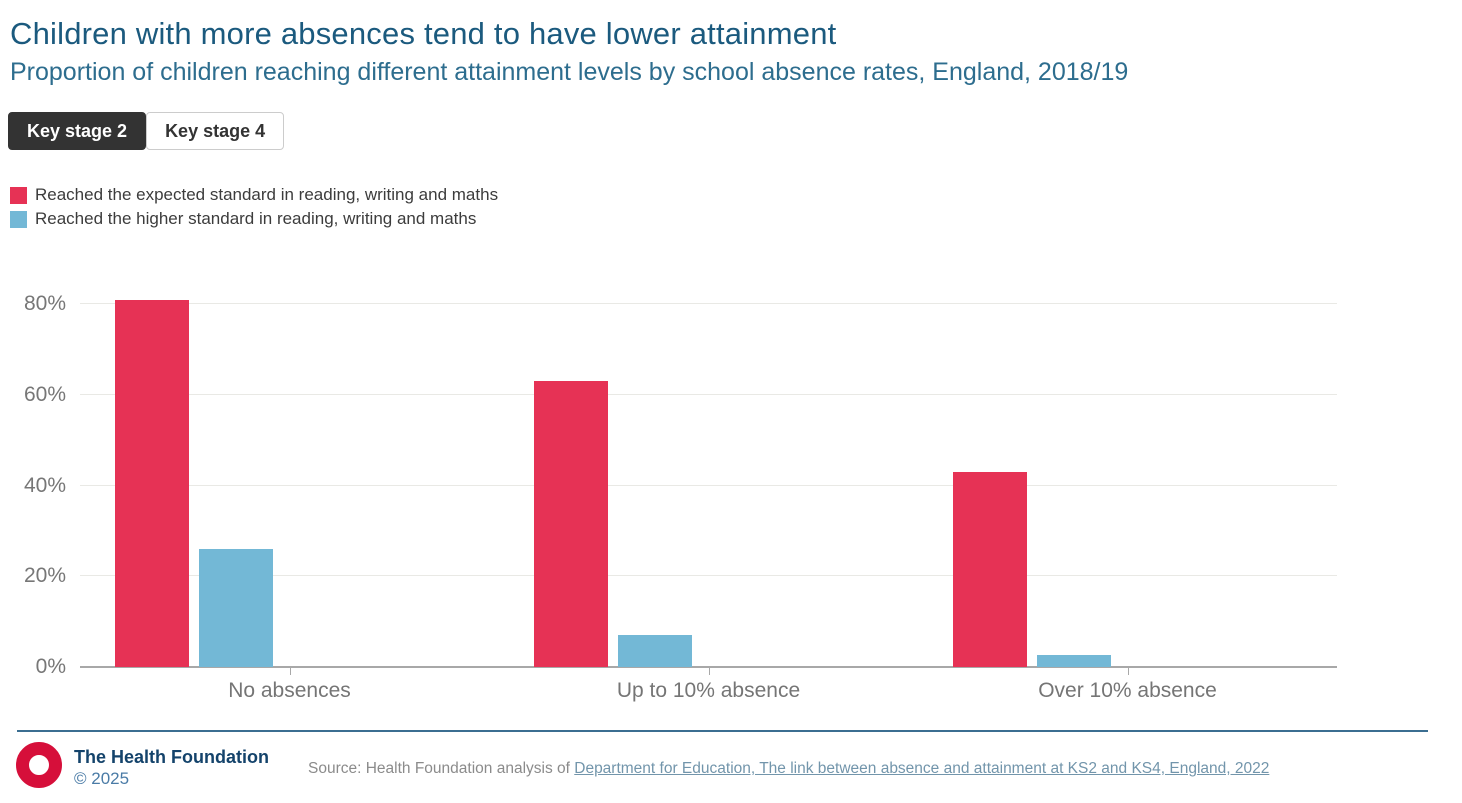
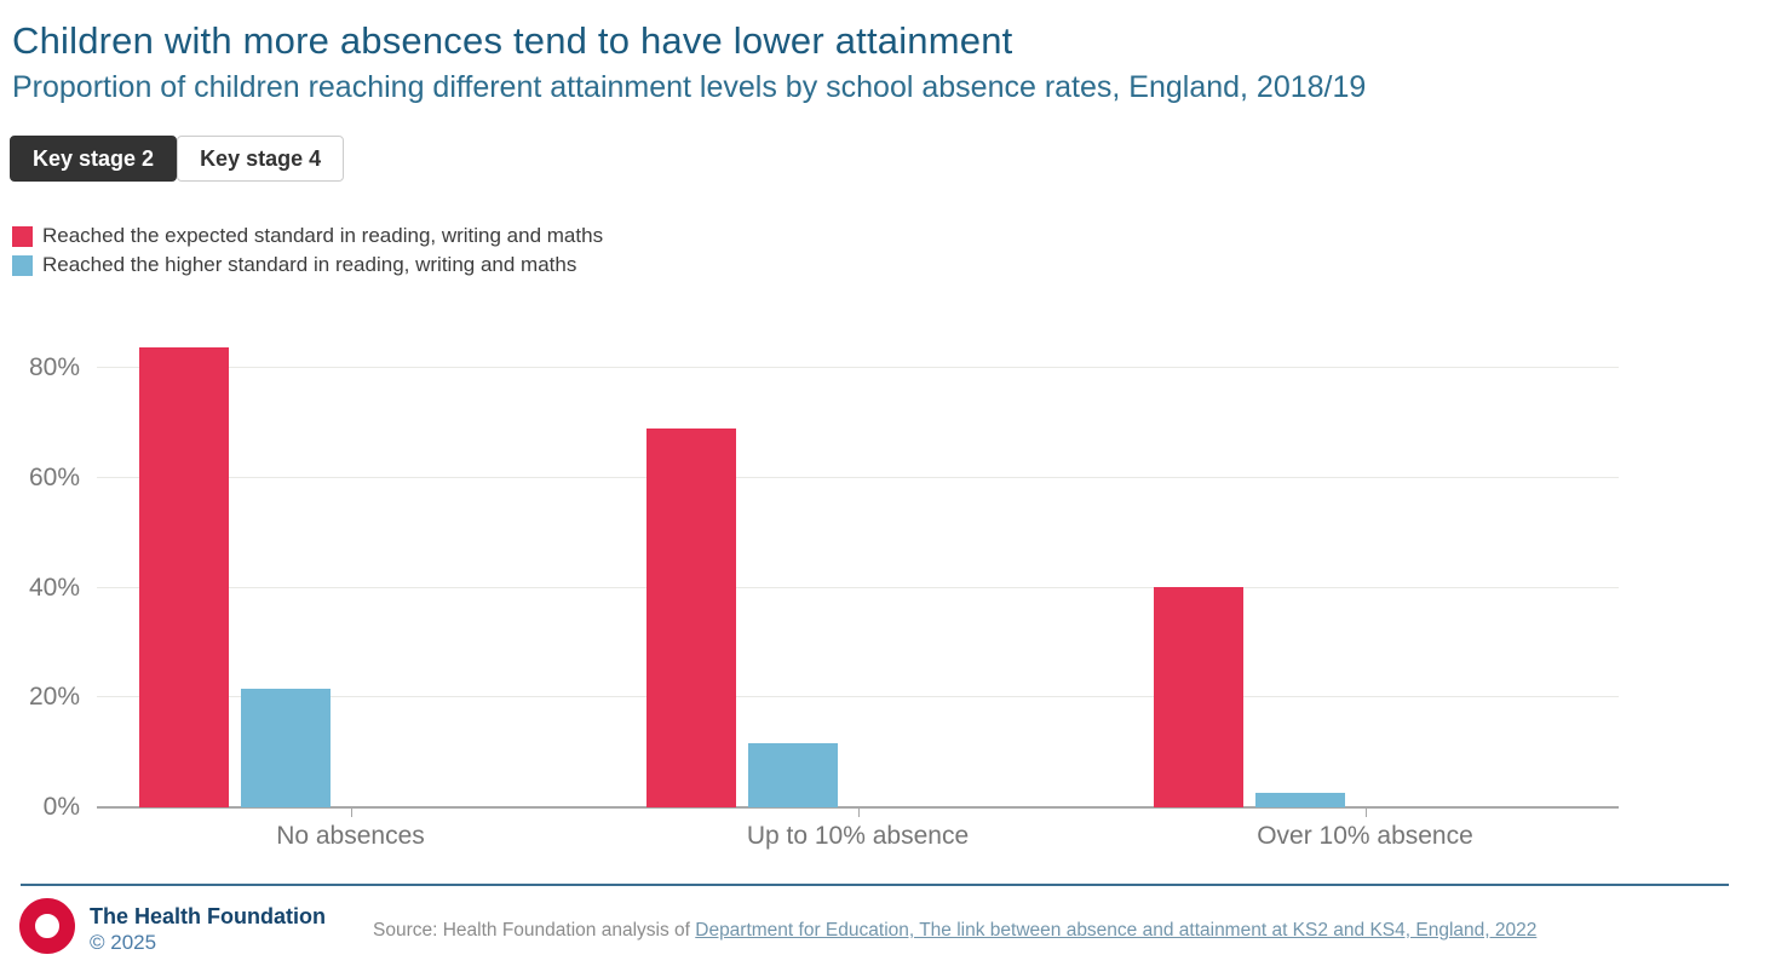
Reached the expected standard in reading, writing and maths/No absences: 81% -> 84%
Reached the higher standard in reading, writing and maths/No absences: 26% -> 22%
Reached the expected standard in reading, writing and maths/Up to 10% absence: 63% -> 69%
Reached the higher standard in reading, writing and maths/Up to 10% absence: 7% -> 12%
Reached the expected standard in reading, writing and maths/Over 10% absence: 43% -> 40%
